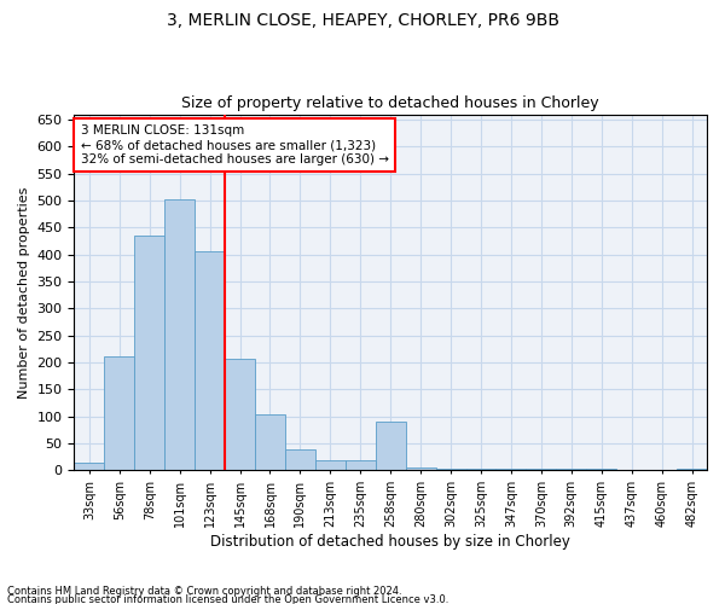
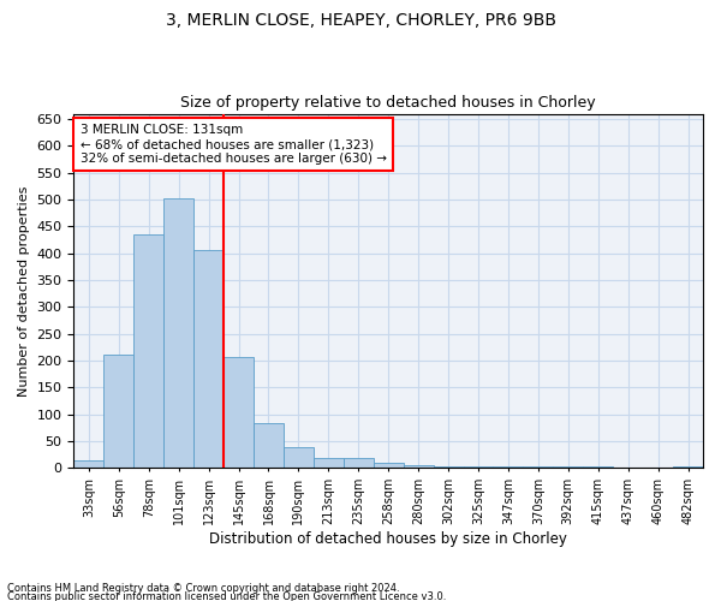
168sqm: 105 -> 84
258sqm: 90 -> 10
